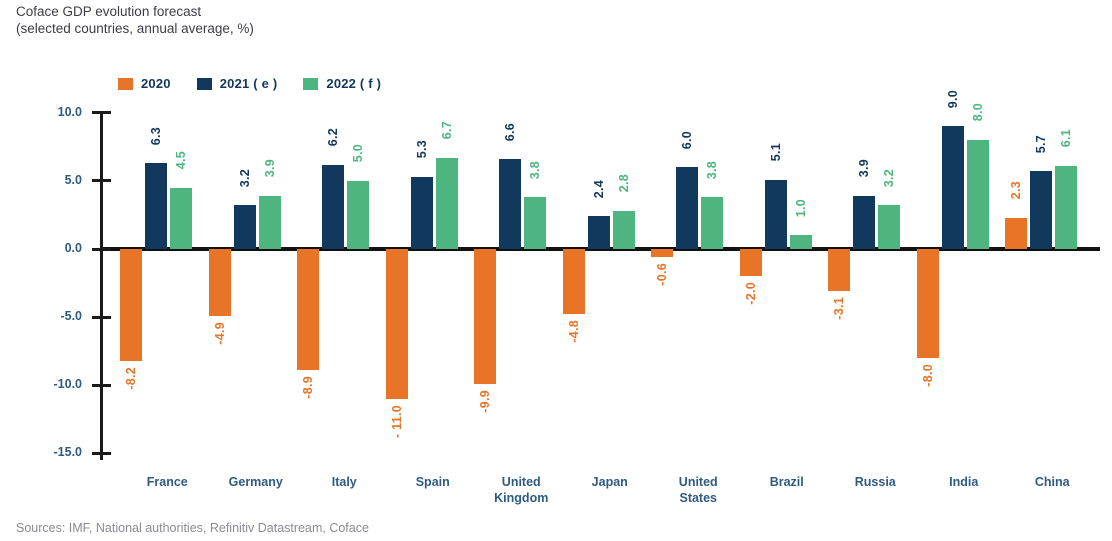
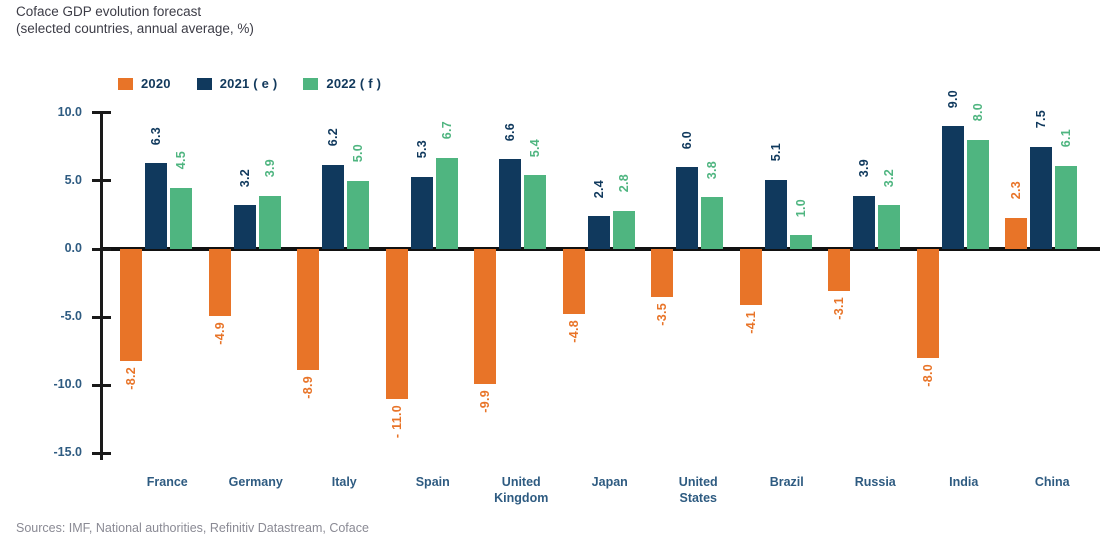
2022 ( f )/United Kingdom: 3.8 -> 5.4
2020/United States: -0.6 -> -3.5
2020/Brazil: -2.0 -> -4.1
2021 ( e )/China: 5.7 -> 7.5
